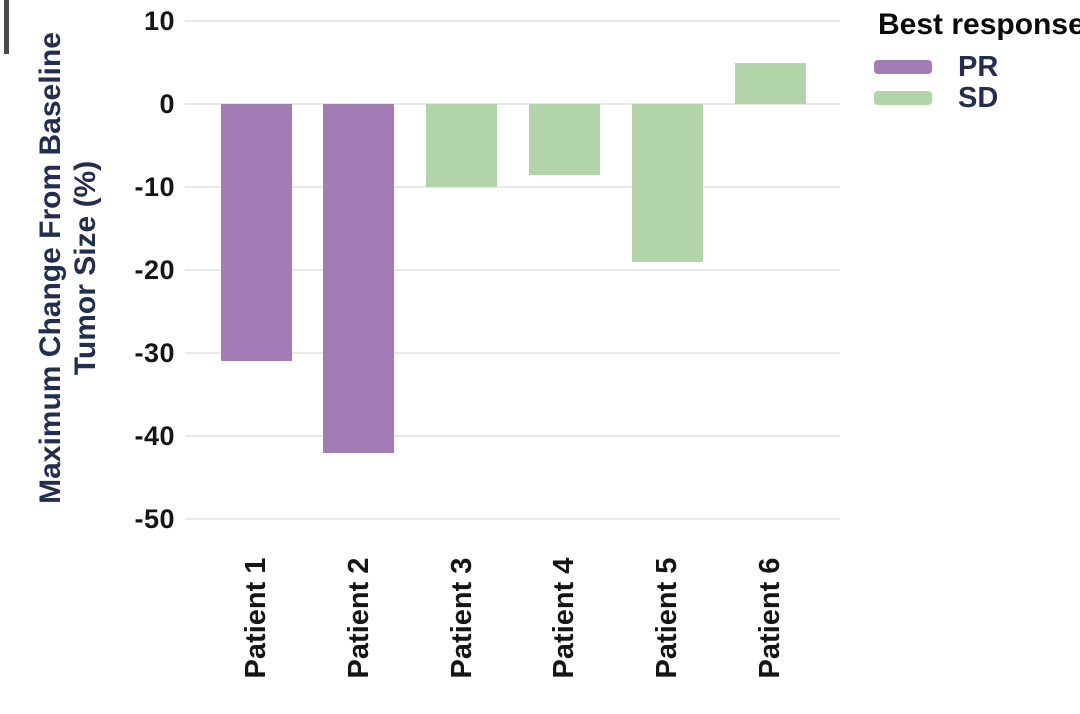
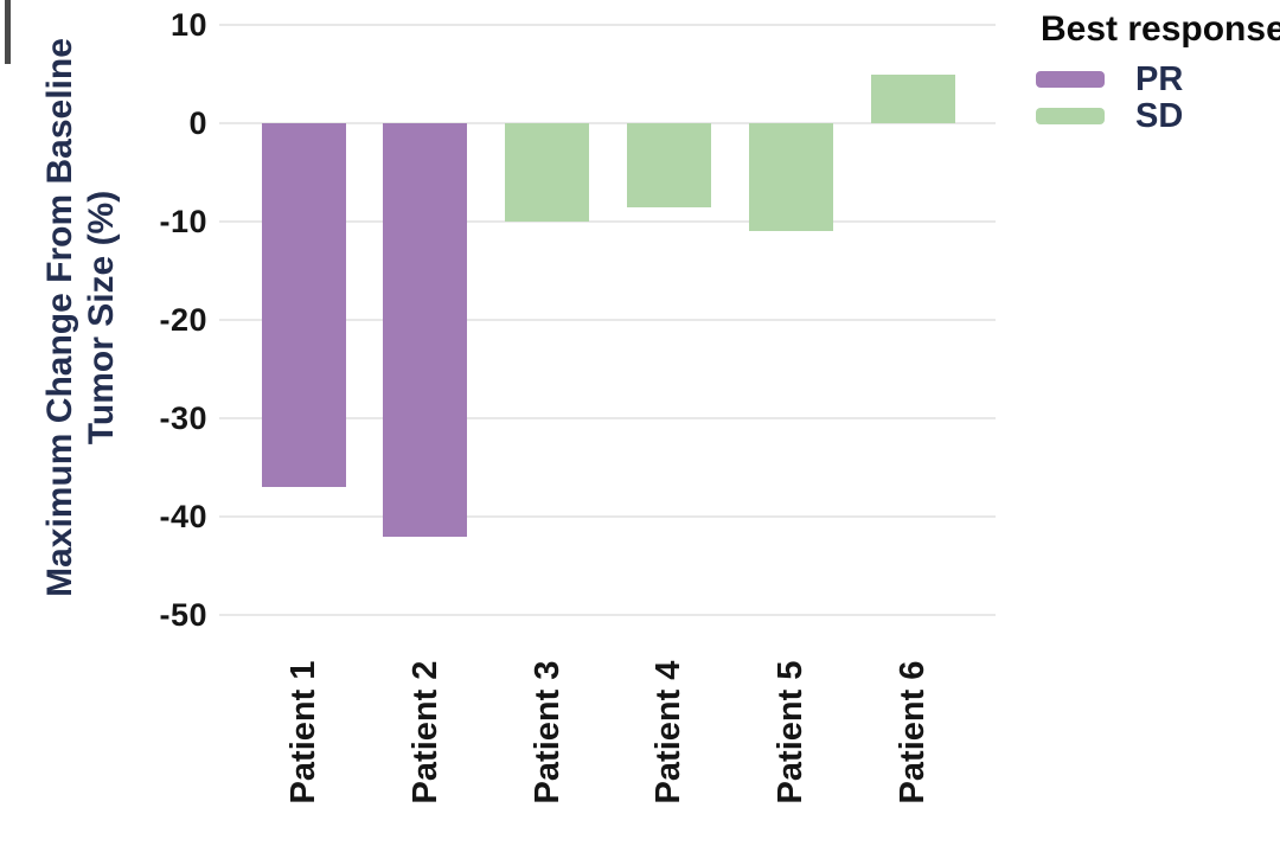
Patient 1: -31 -> -37
Patient 5: -19 -> -11
